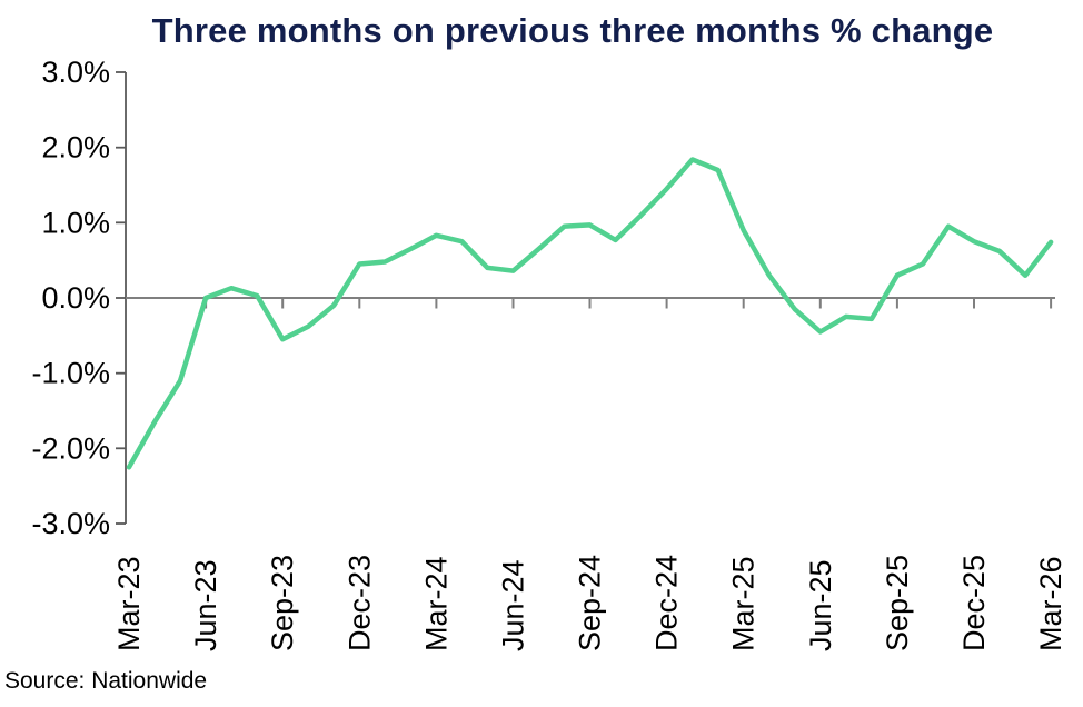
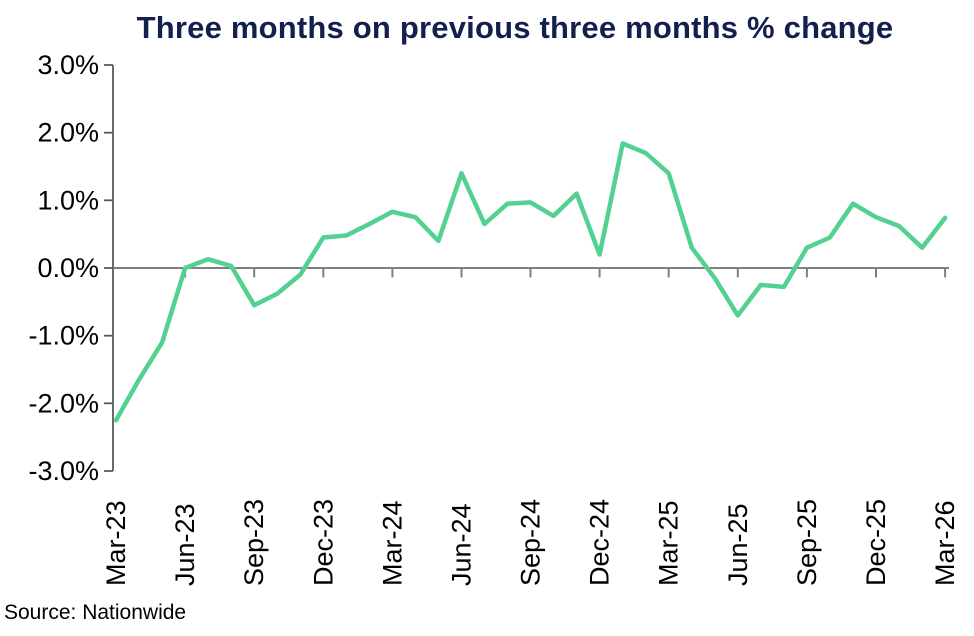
Jun-24: 0.4% -> 1.4%
Dec-24: 1.4% -> 0.2%
Mar-25: 0.9% -> 1.4%
Jun-25: -0.5% -> -0.7%
